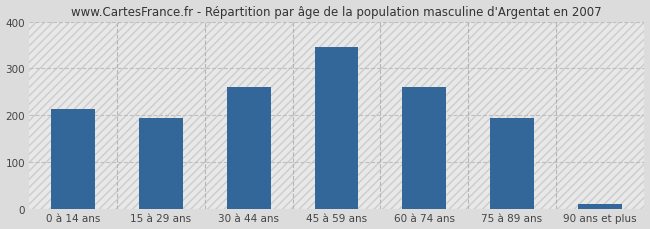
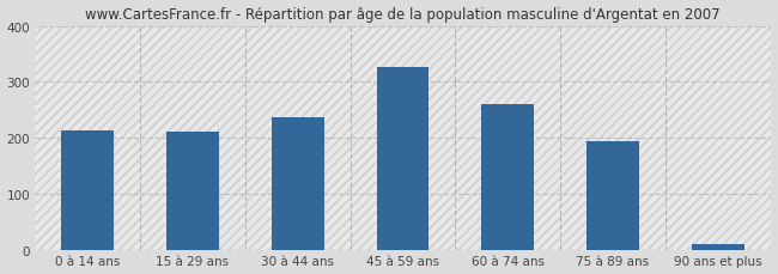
15 à 29 ans: 195 -> 211
30 à 44 ans: 260 -> 237
45 à 59 ans: 345 -> 327
